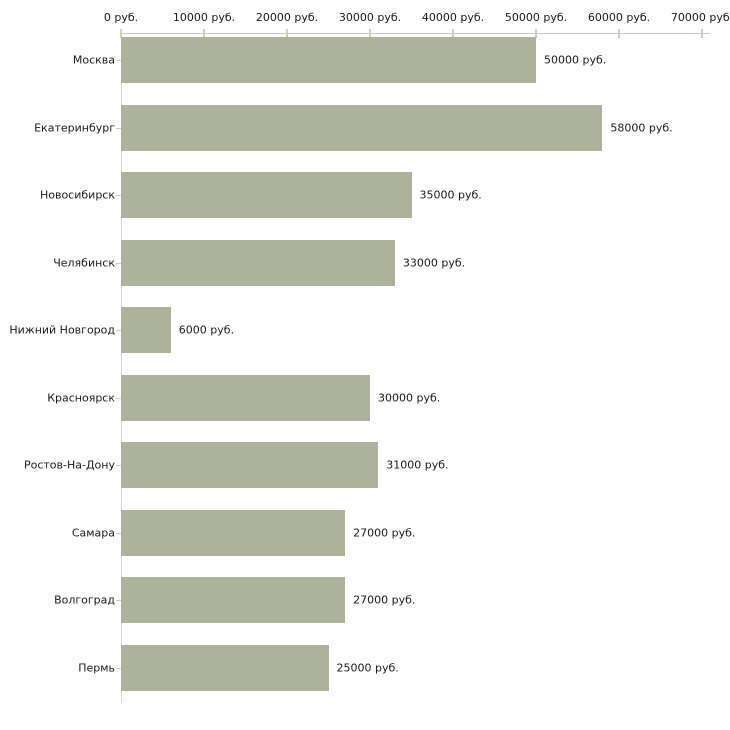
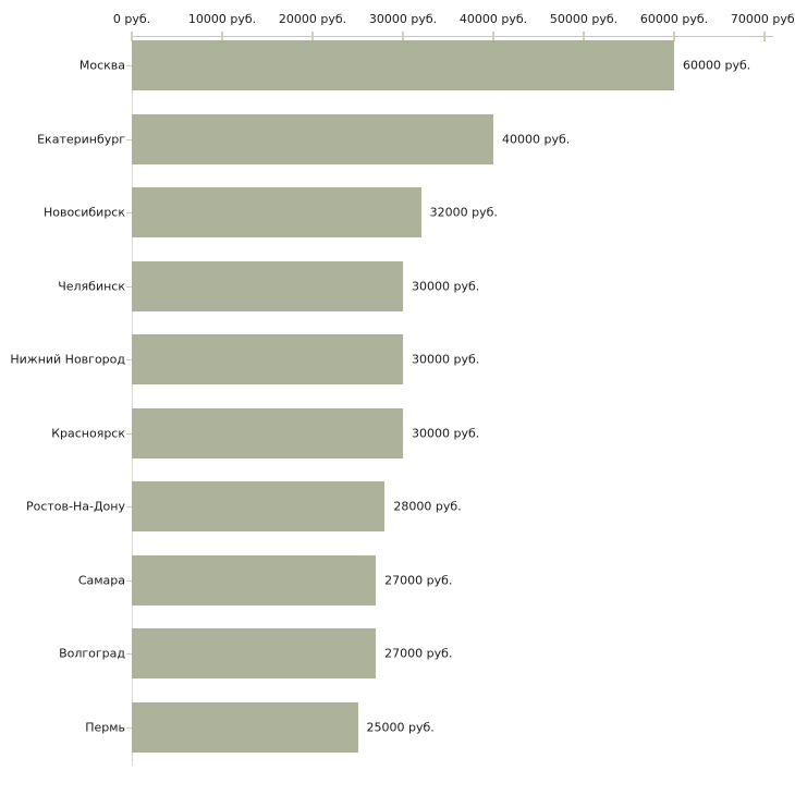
Москва: 50000 -> 60000
Екатеринбург: 58000 -> 40000
Новосибирск: 35000 -> 32000
Челябинск: 33000 -> 30000
Нижний Новгород: 6000 -> 30000
Ростов-На-Дону: 31000 -> 28000
